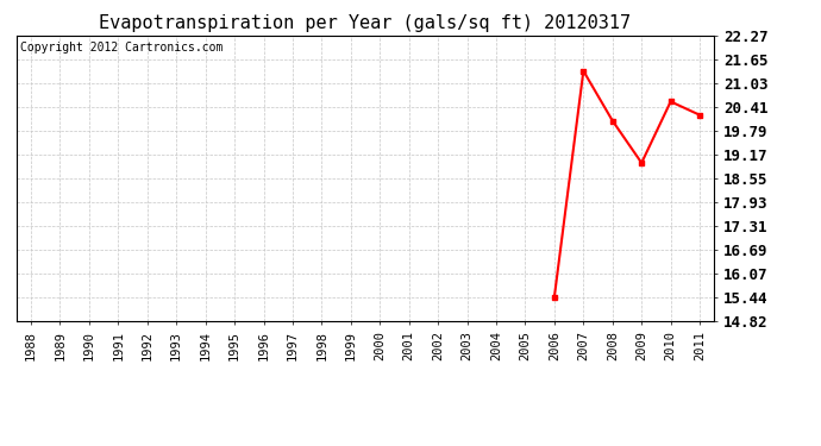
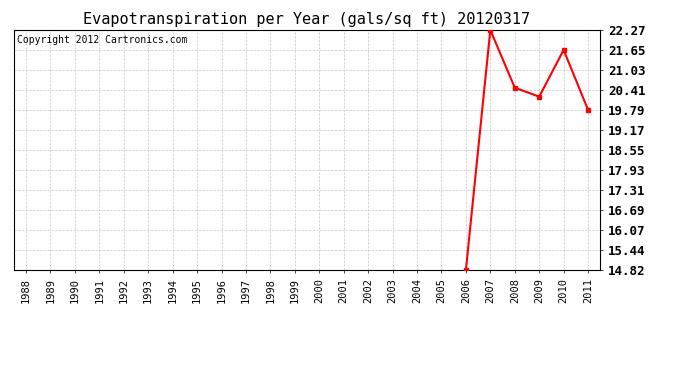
2006: 15.45 -> 14.82
2007: 21.35 -> 22.27
2008: 20.05 -> 20.48
2009: 18.95 -> 20.20
2010: 20.55 -> 21.65
2011: 20.20 -> 19.79
